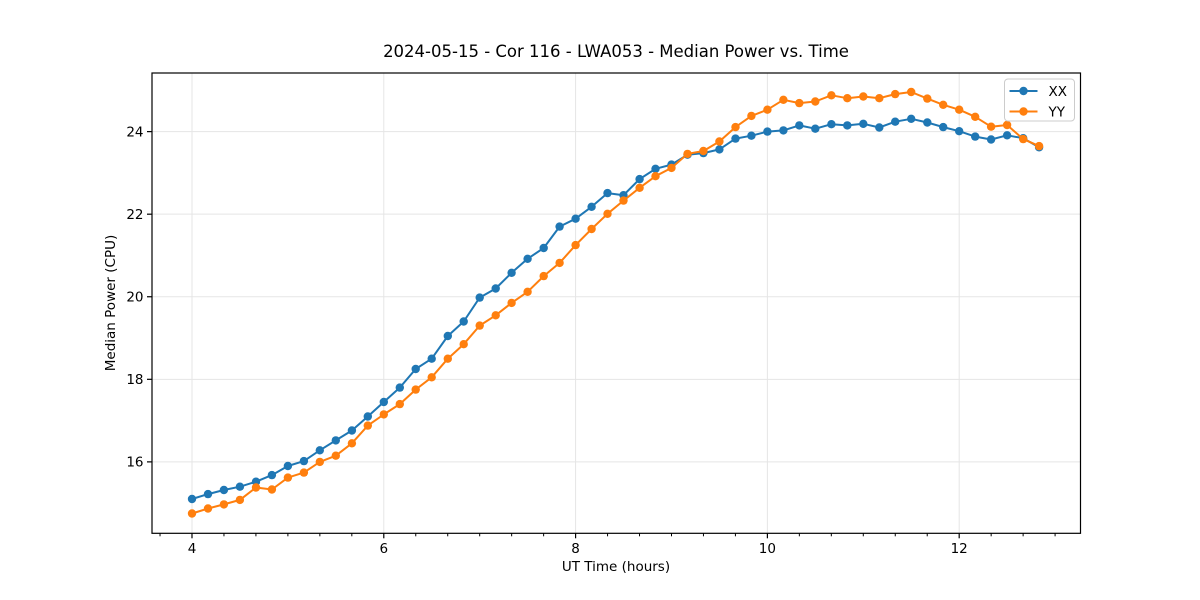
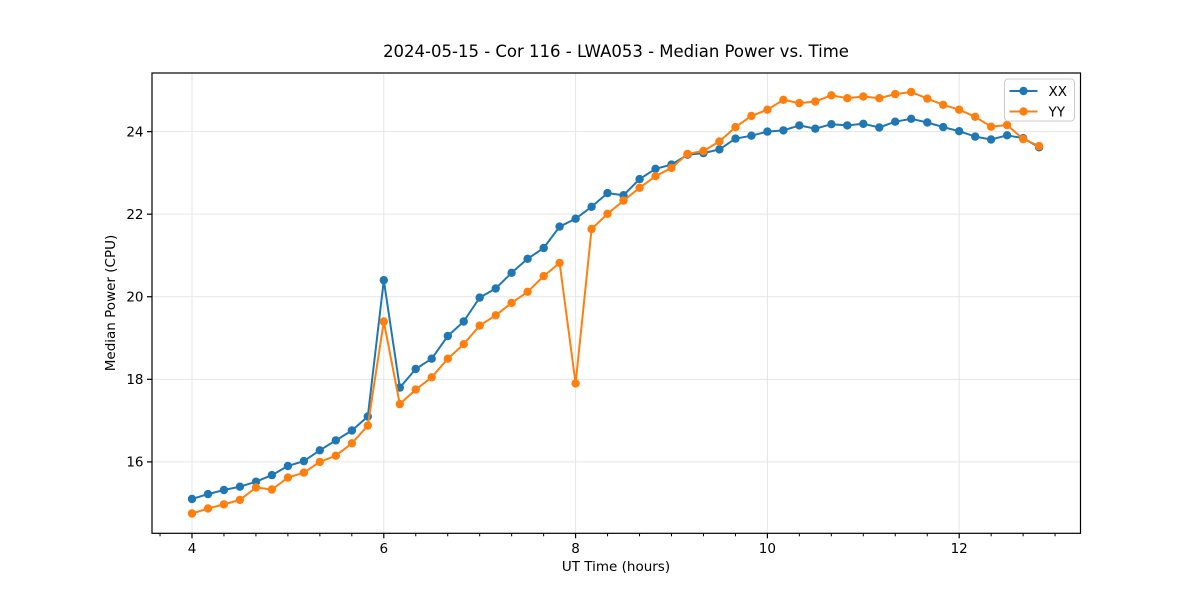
XX/6: 17.4 -> 20.4
YY/6: 17.1 -> 19.4
YY/8: 21.2 -> 17.9
